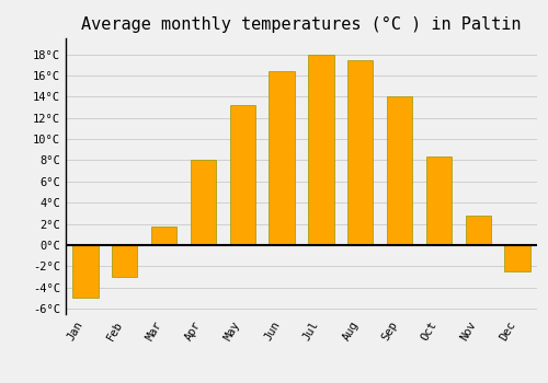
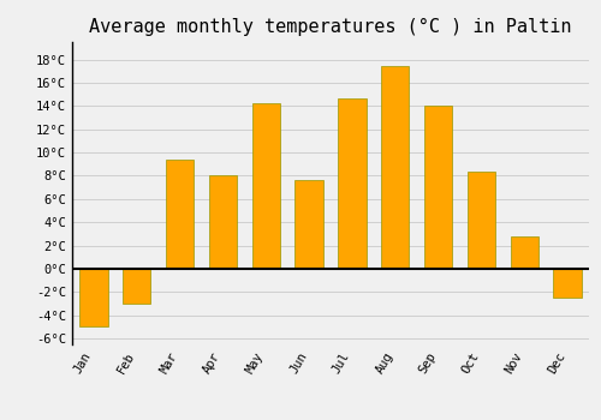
Mar: 1.8°C -> 9.4°C
May: 13.2°C -> 14.2°C
Jun: 16.4°C -> 7.6°C
Jul: 18.0°C -> 14.6°C
